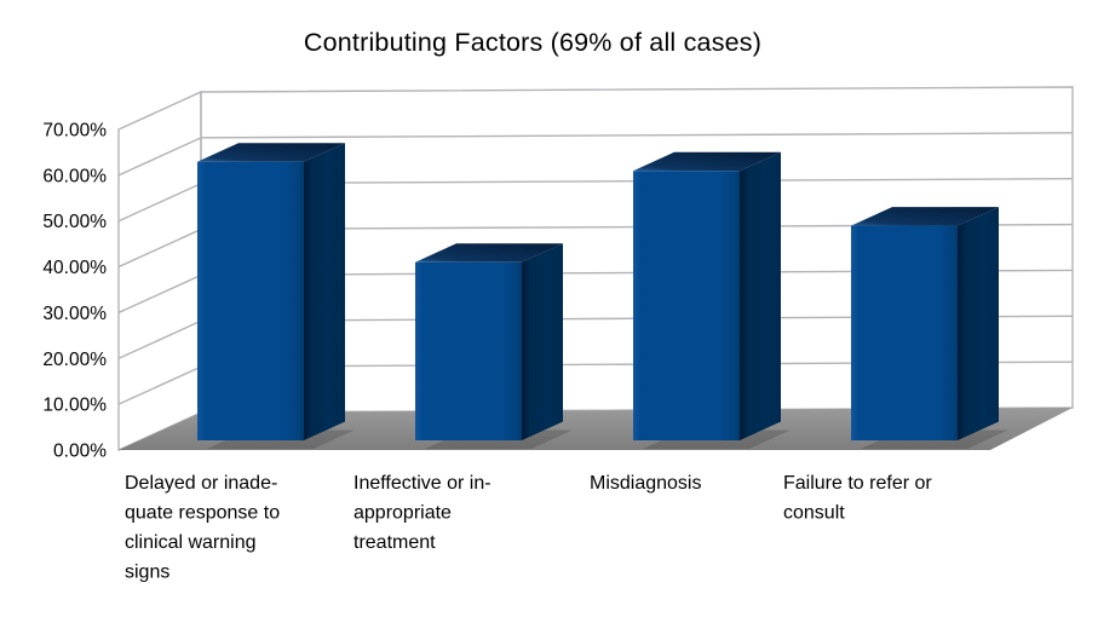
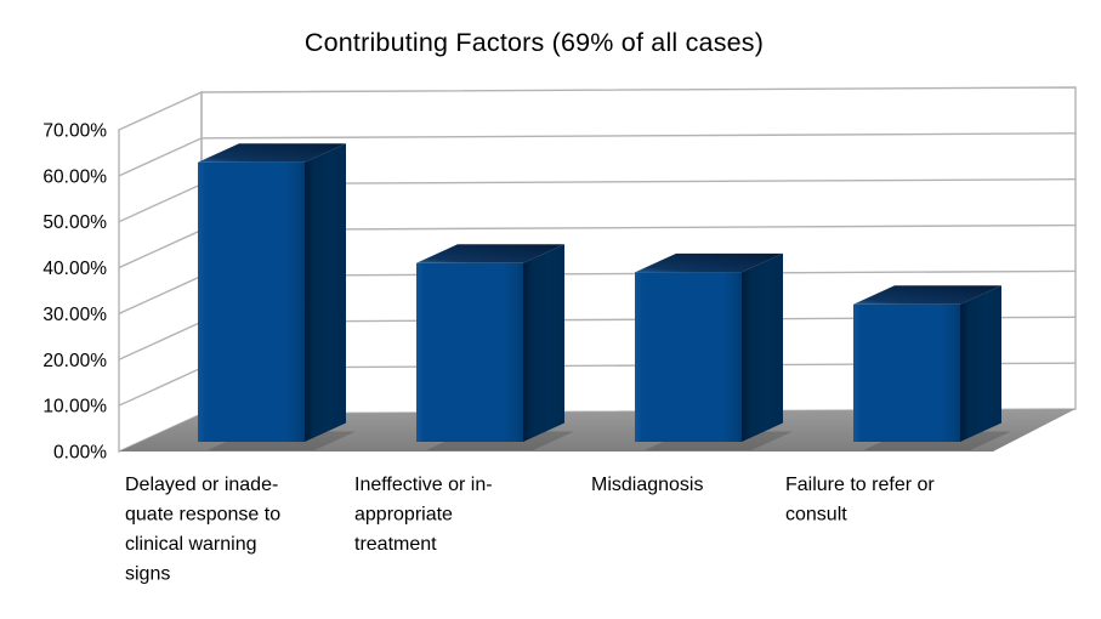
Misdiagnosis: 59% -> 37%
Failure to refer or consult: 47% -> 30%
